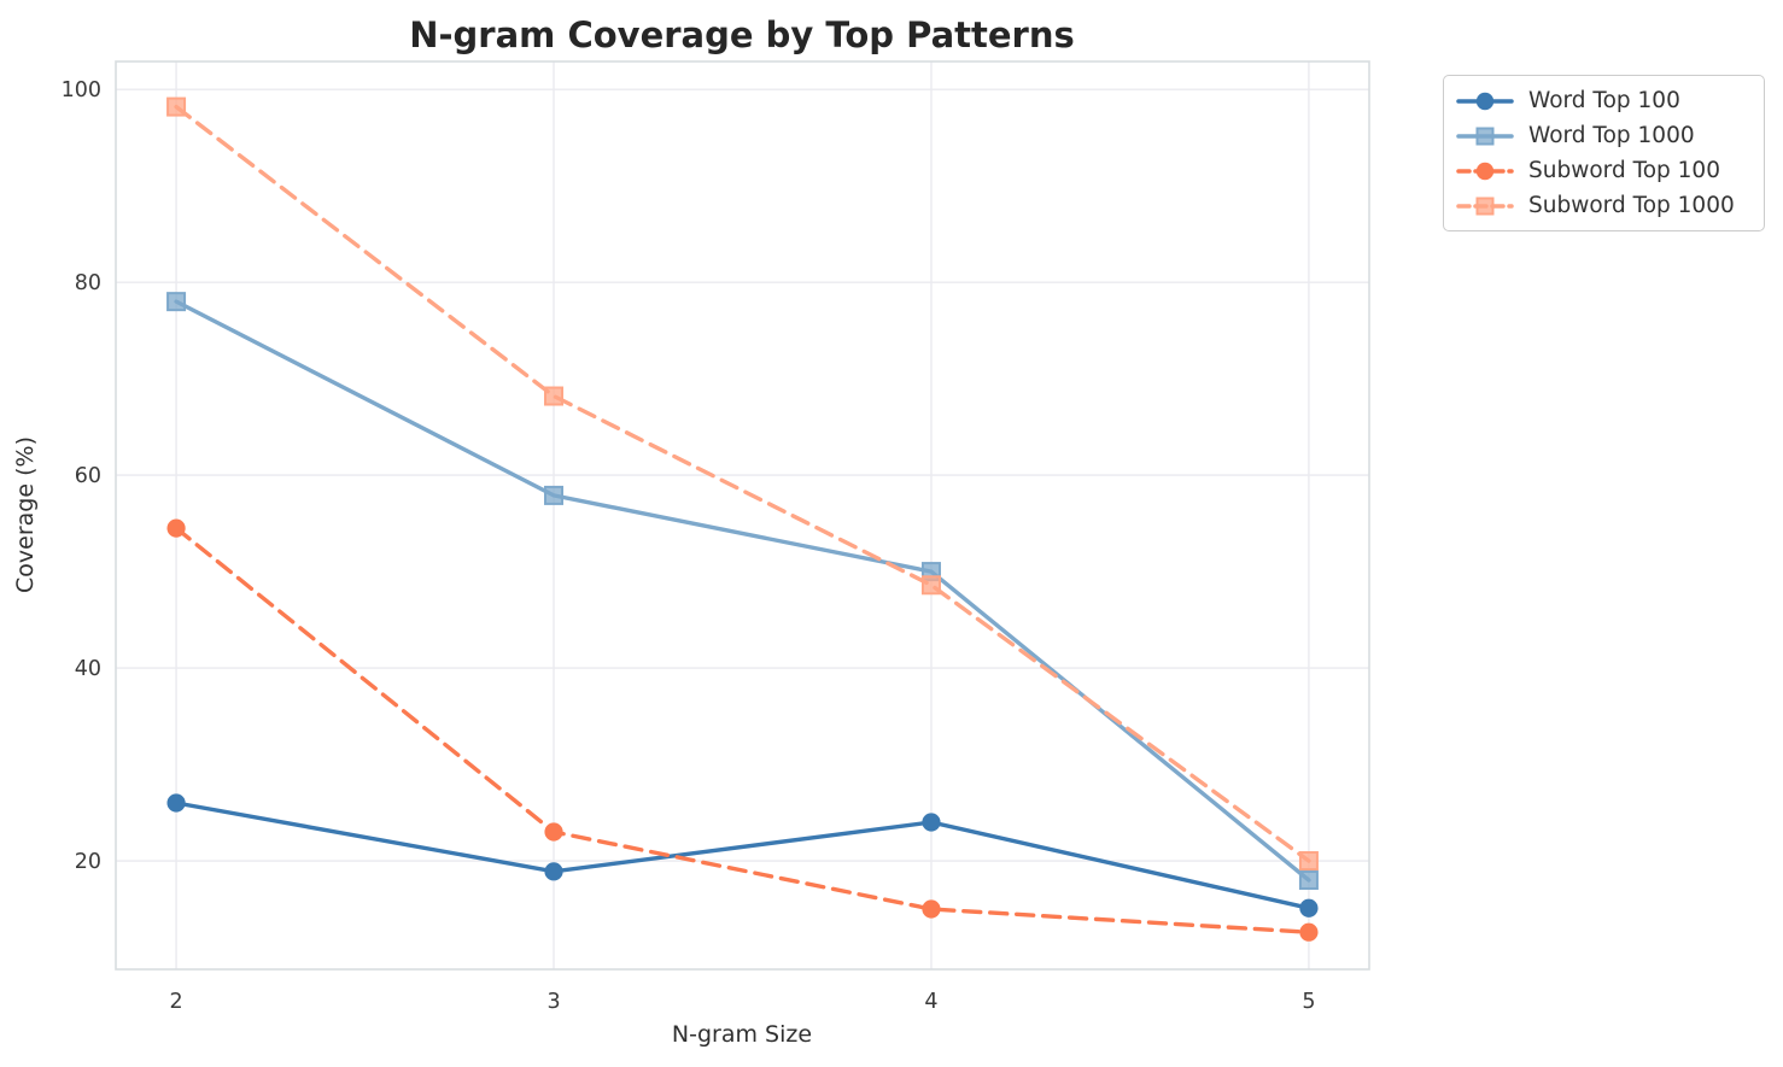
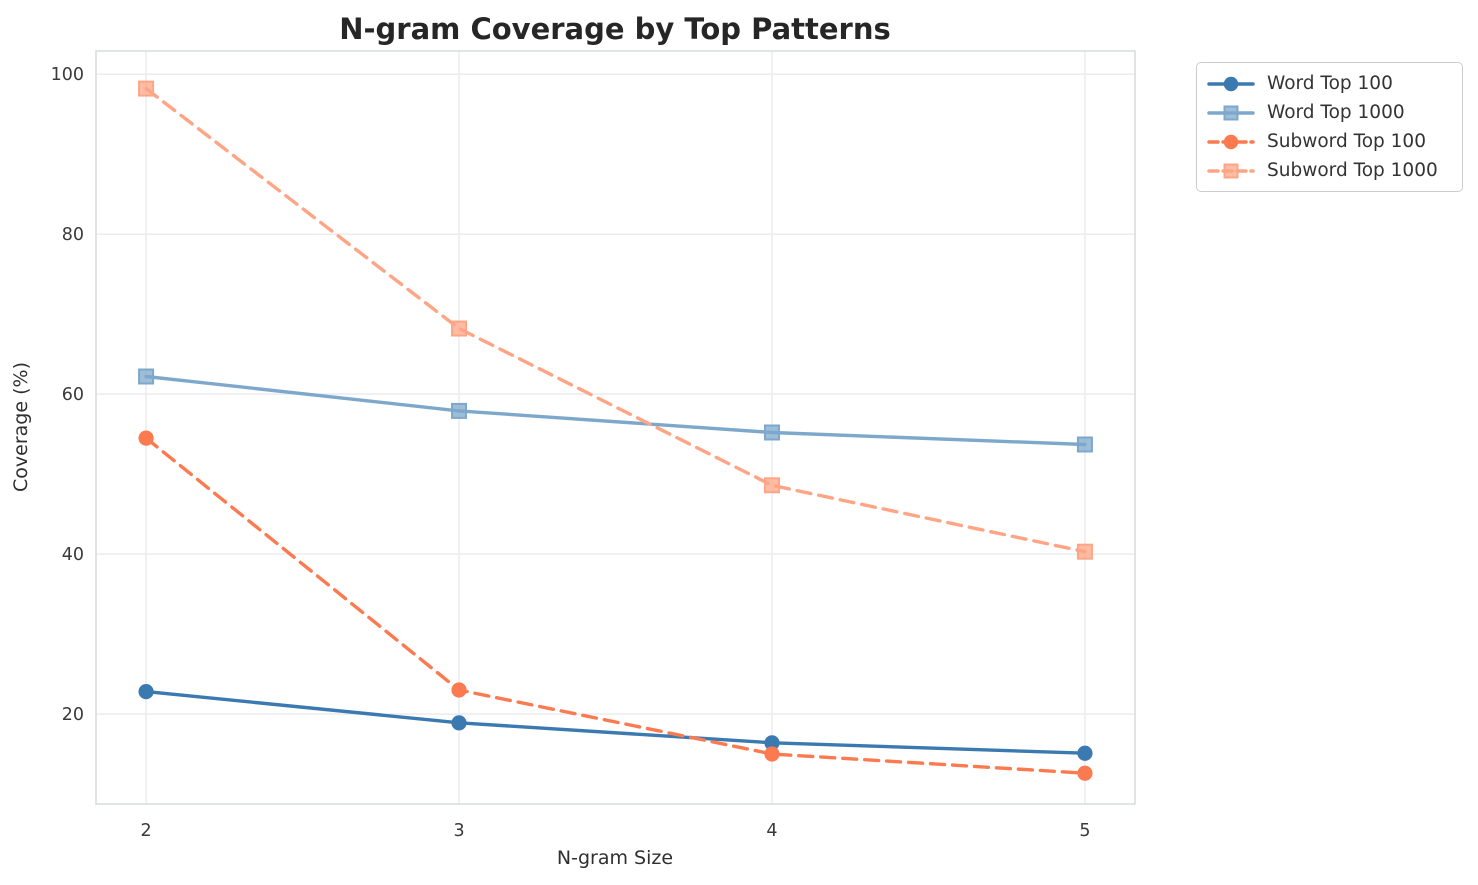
Word Top 100/2: 26 -> 23
Word Top 1000/2: 78 -> 62
Word Top 100/4: 24 -> 16
Word Top 1000/4: 50 -> 55
Word Top 1000/5: 18 -> 54
Subword Top 1000/5: 20 -> 40
